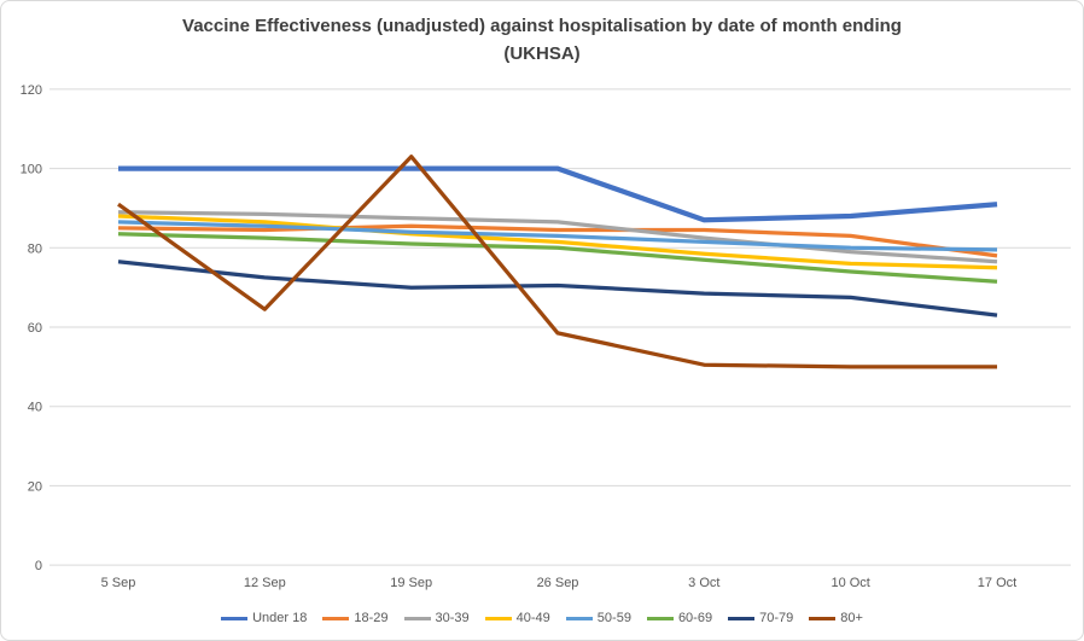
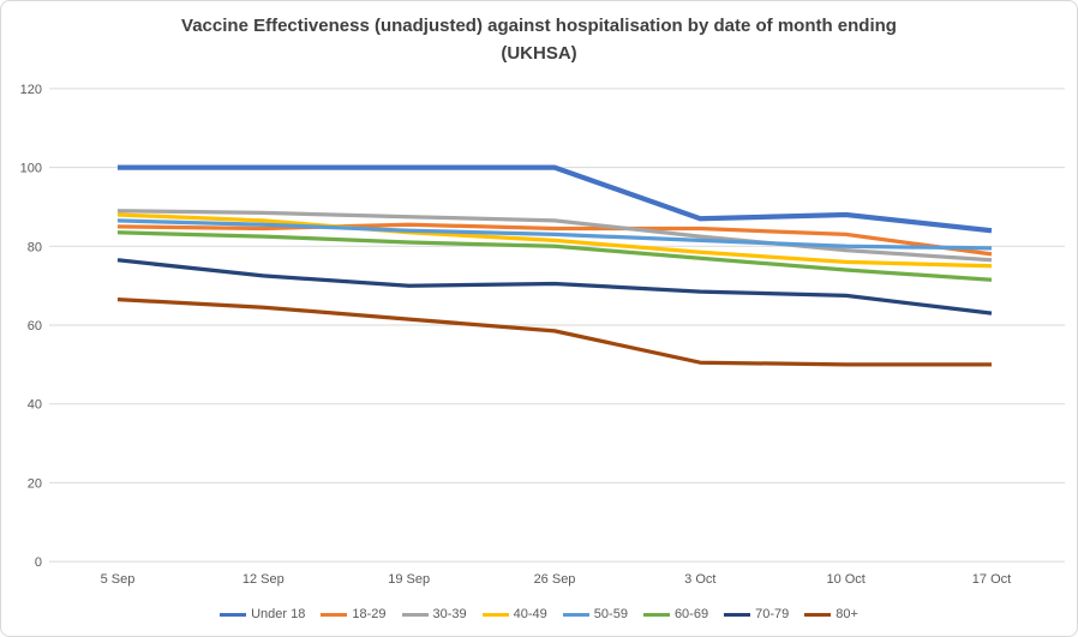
80+/5 Sep: 91 -> 66
80+/19 Sep: 103 -> 62
Under 18/17 Oct: 91 -> 84
